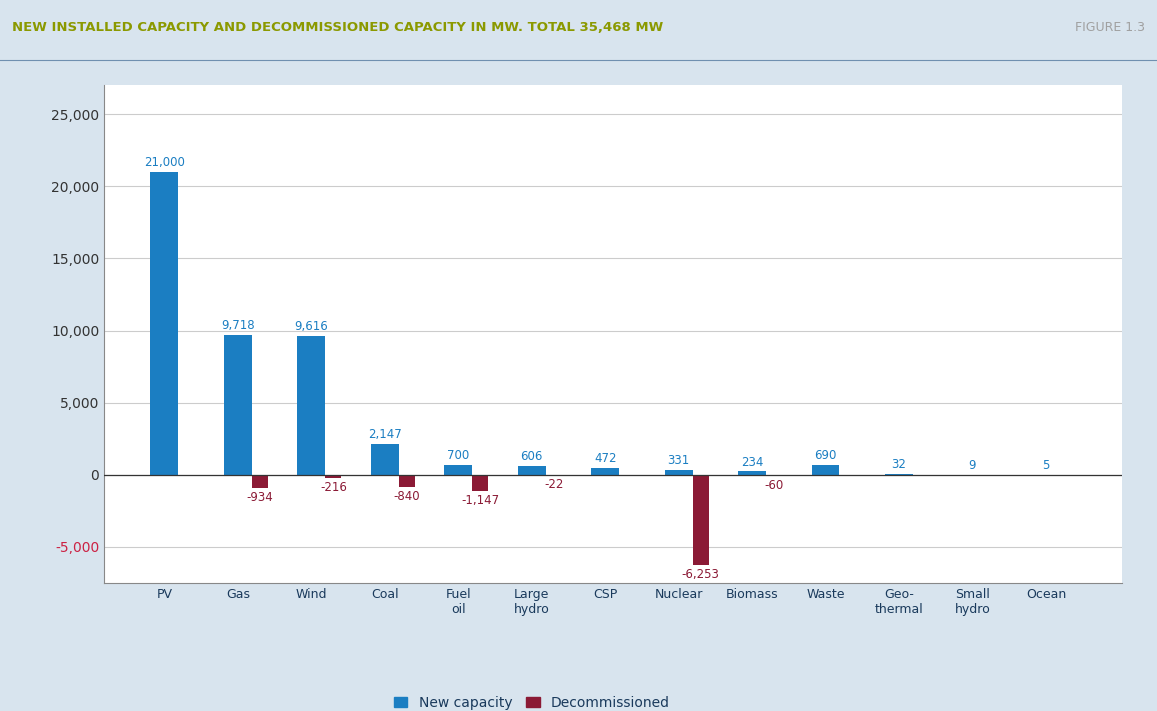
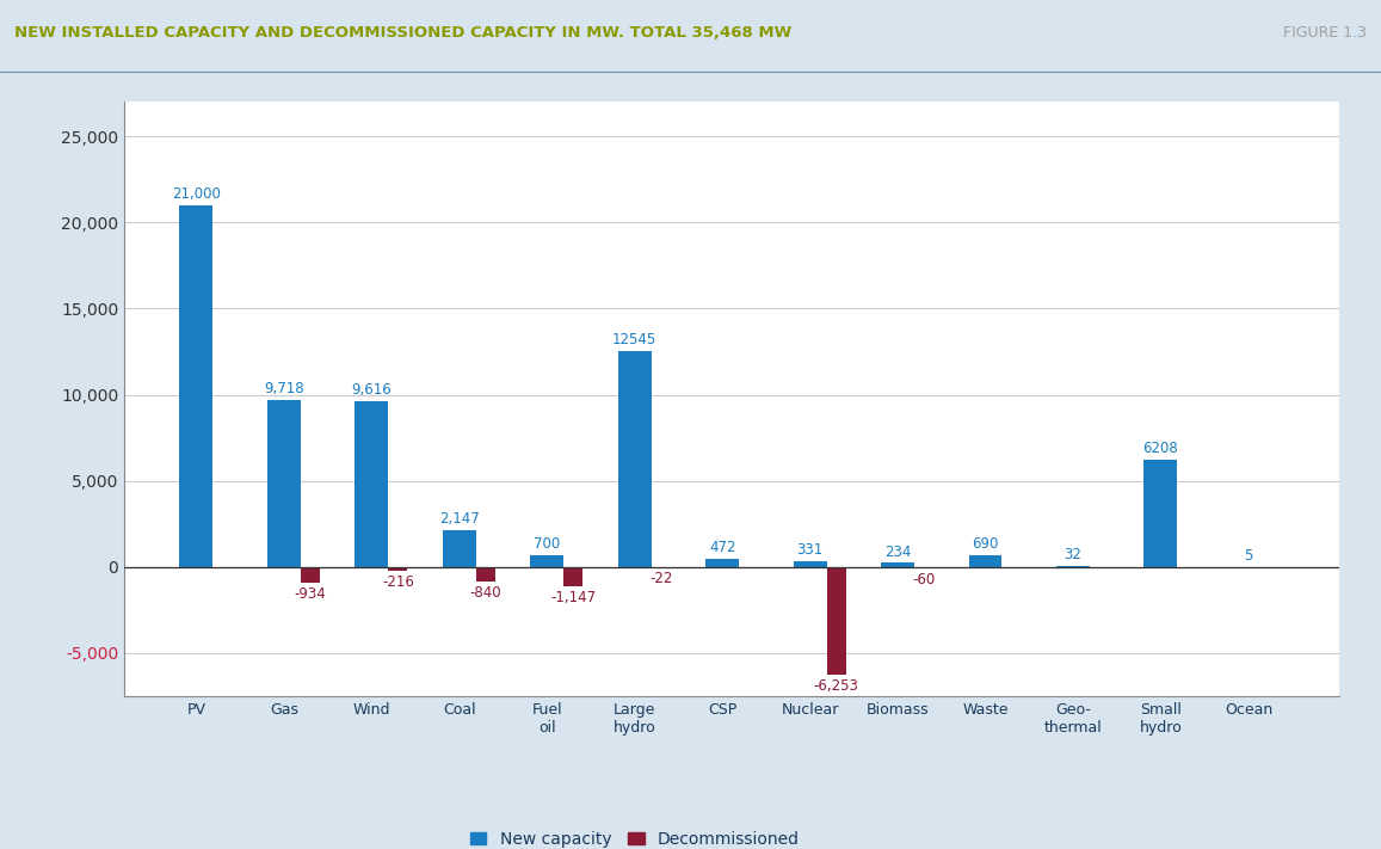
New capacity/Large hydro: 606 -> 12545
New capacity/Small hydro: 9 -> 6208
